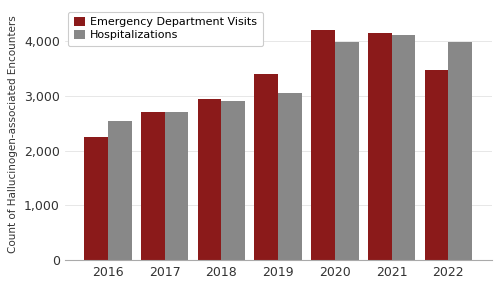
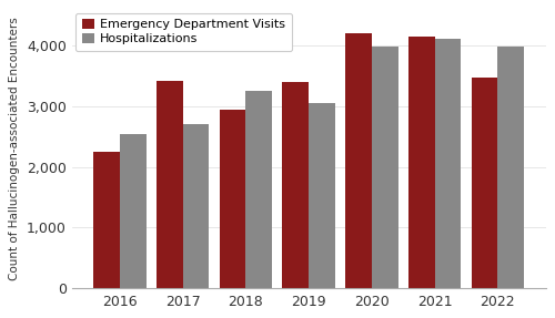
Emergency Department Visits/2017: 2,700 -> 3,420
Hospitalizations/2018: 2,900 -> 3,260
